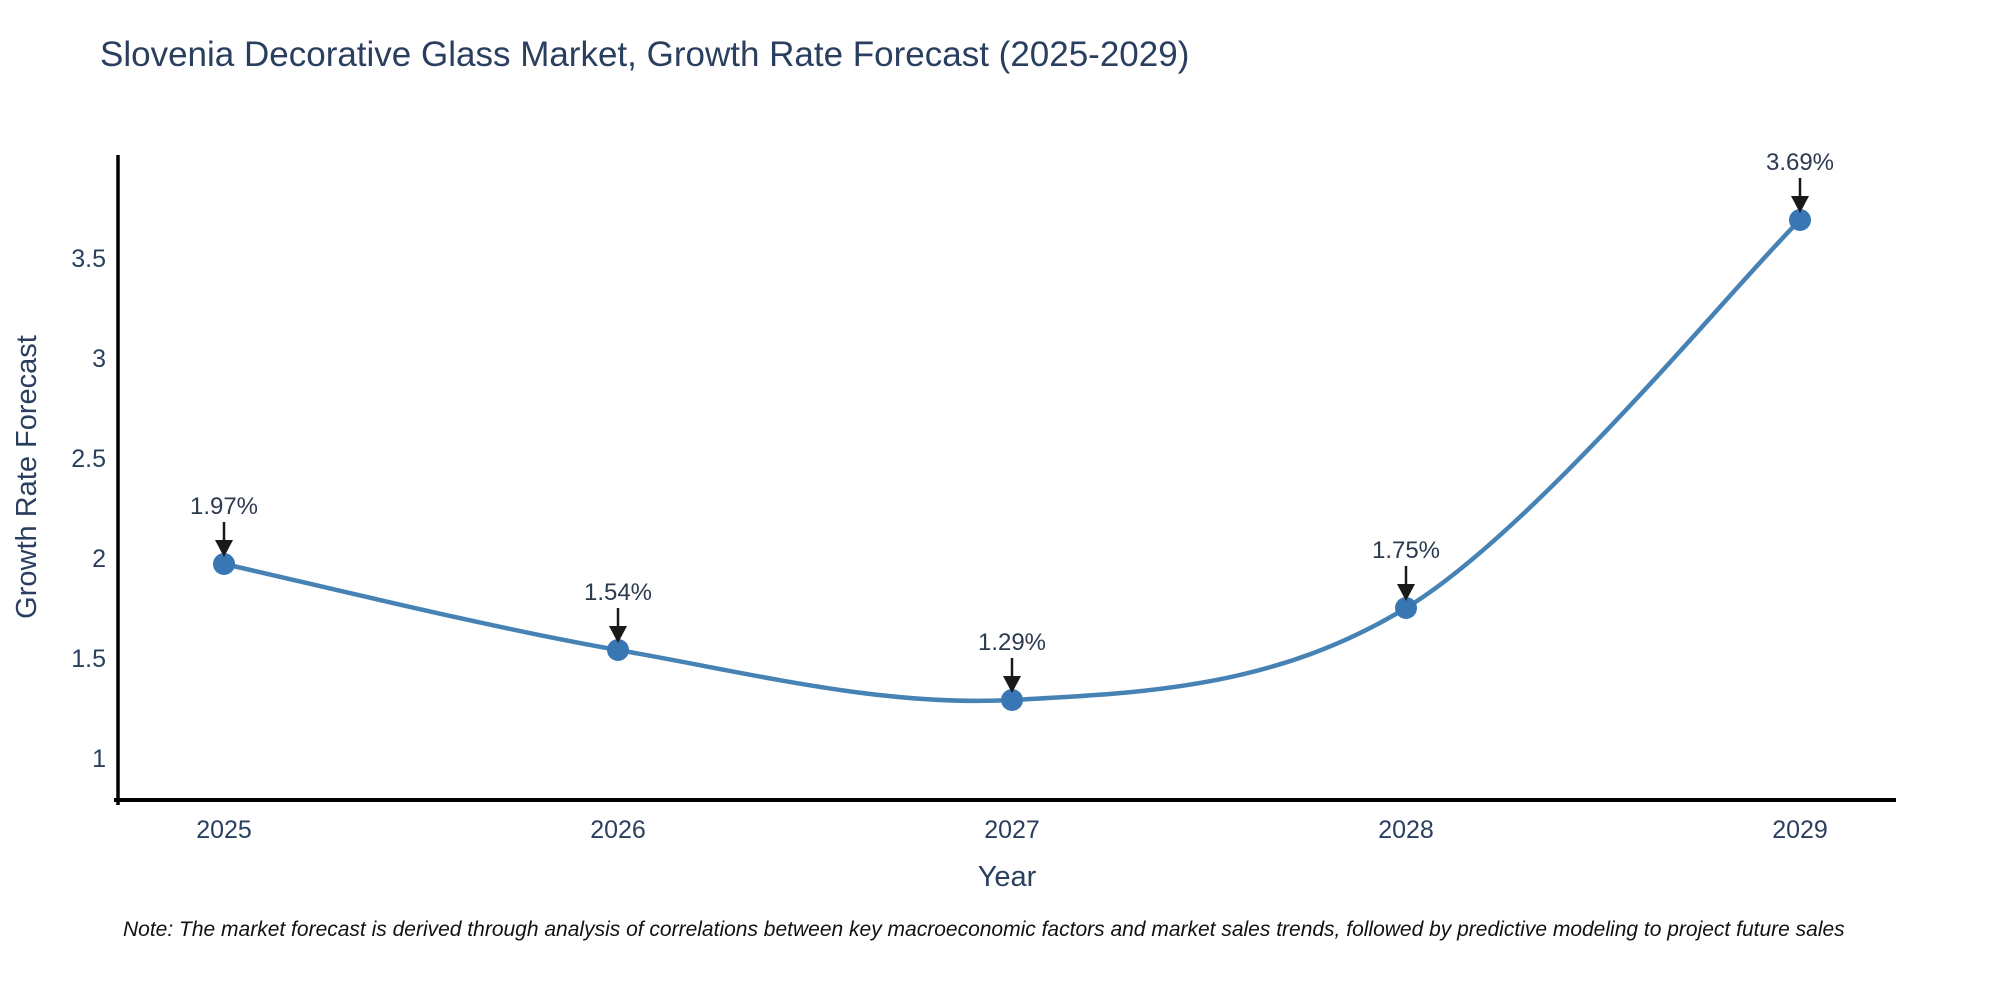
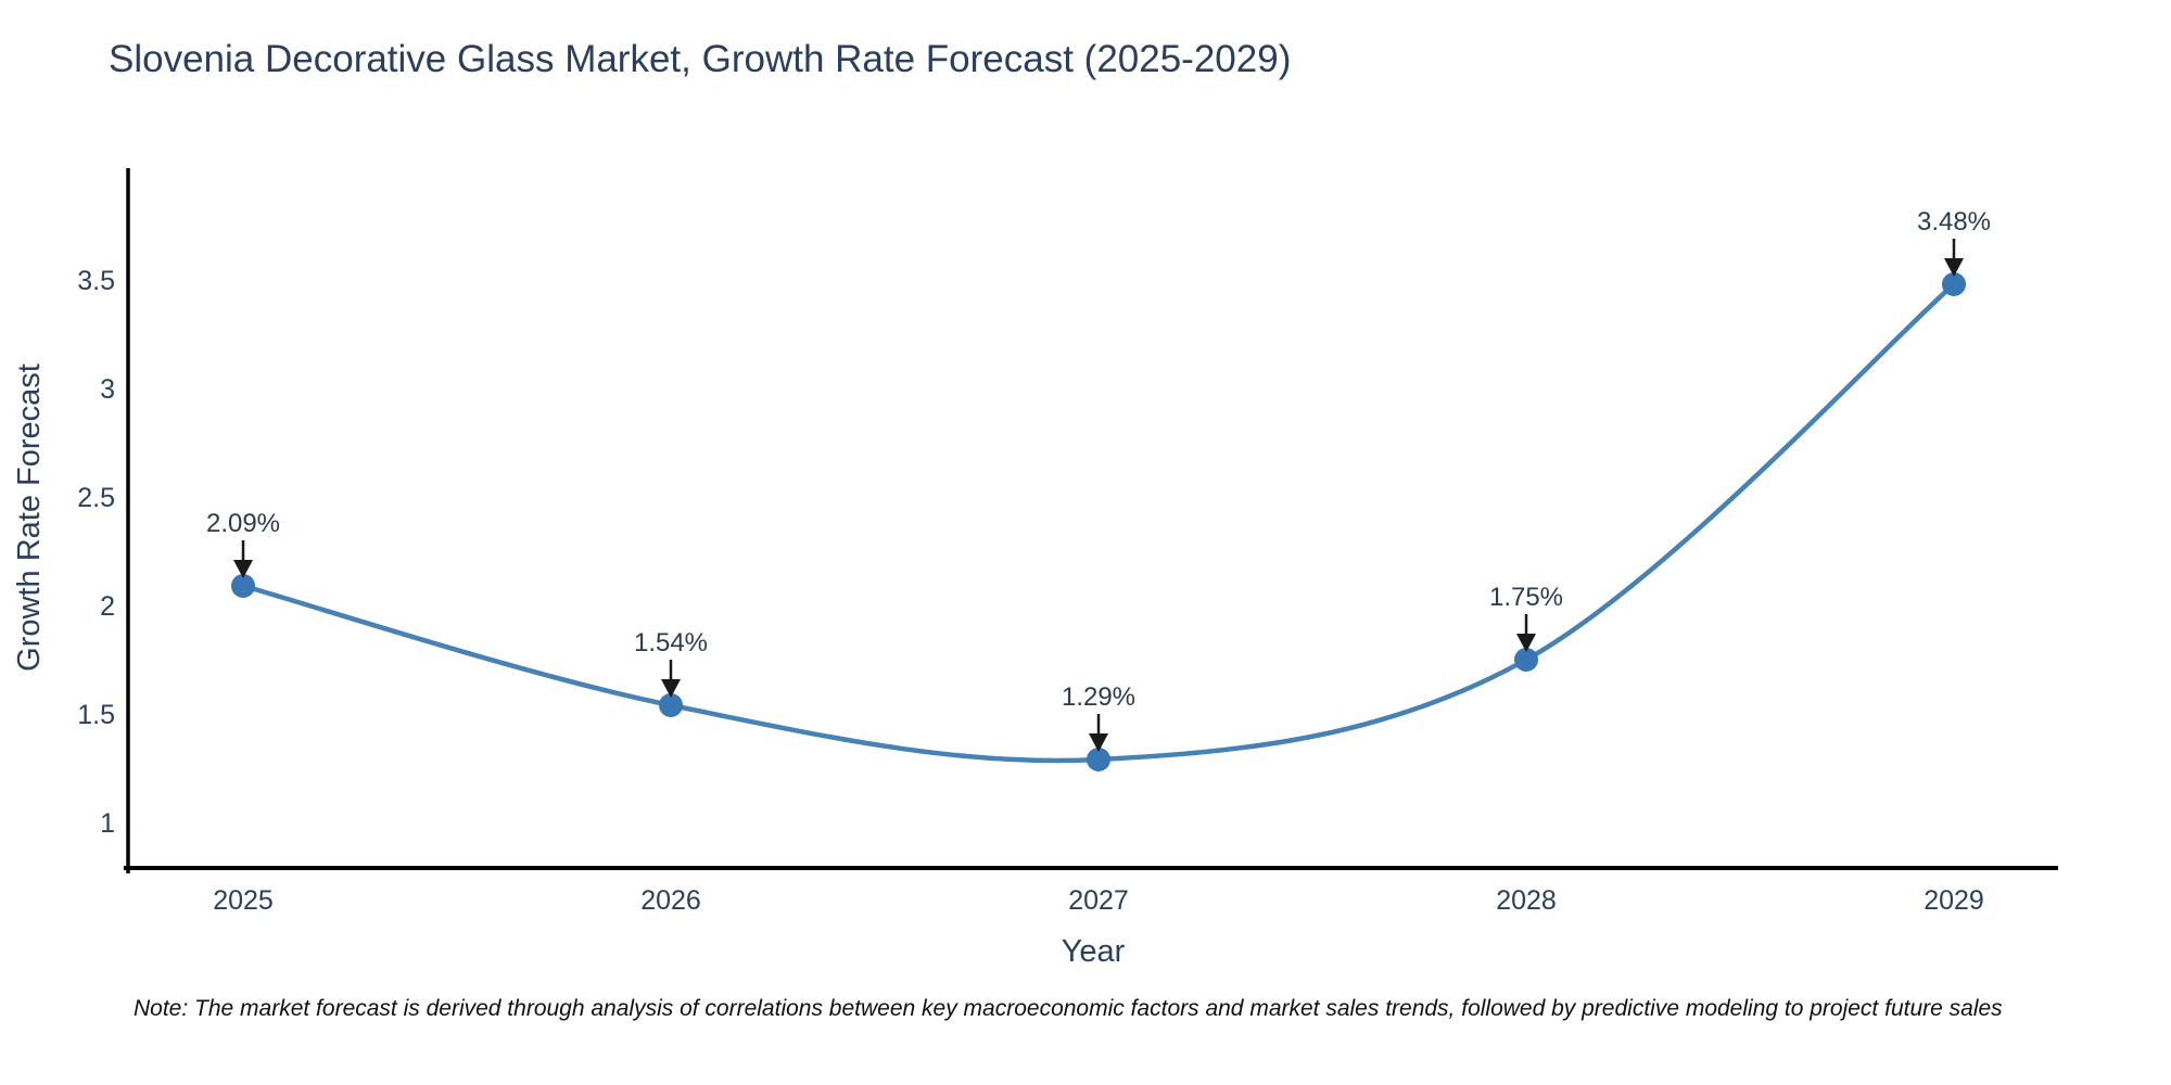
2025: 1.97% -> 2.09%
2029: 3.69% -> 3.48%
